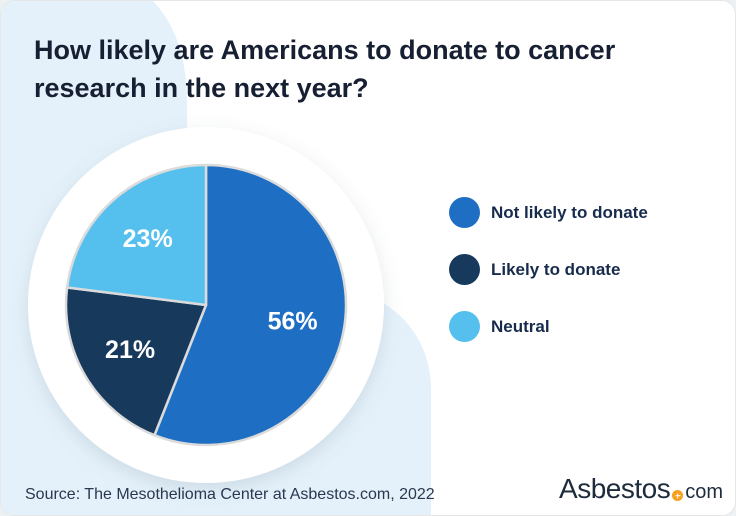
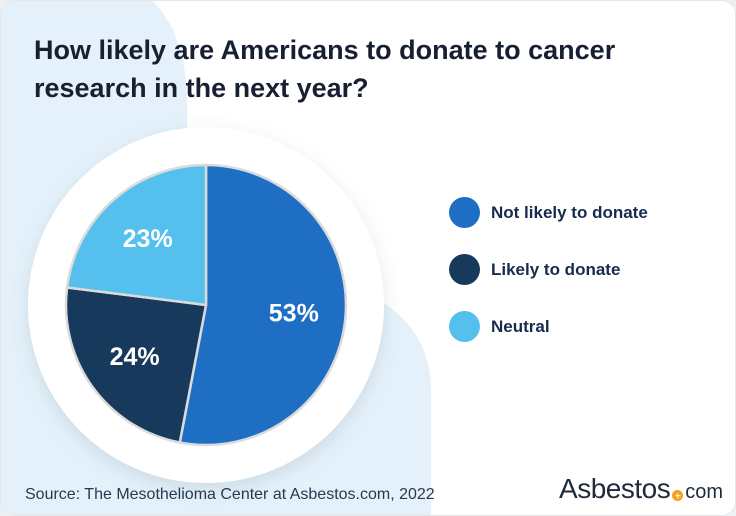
Not likely to donate: 56% -> 53%
Likely to donate: 21% -> 24%
